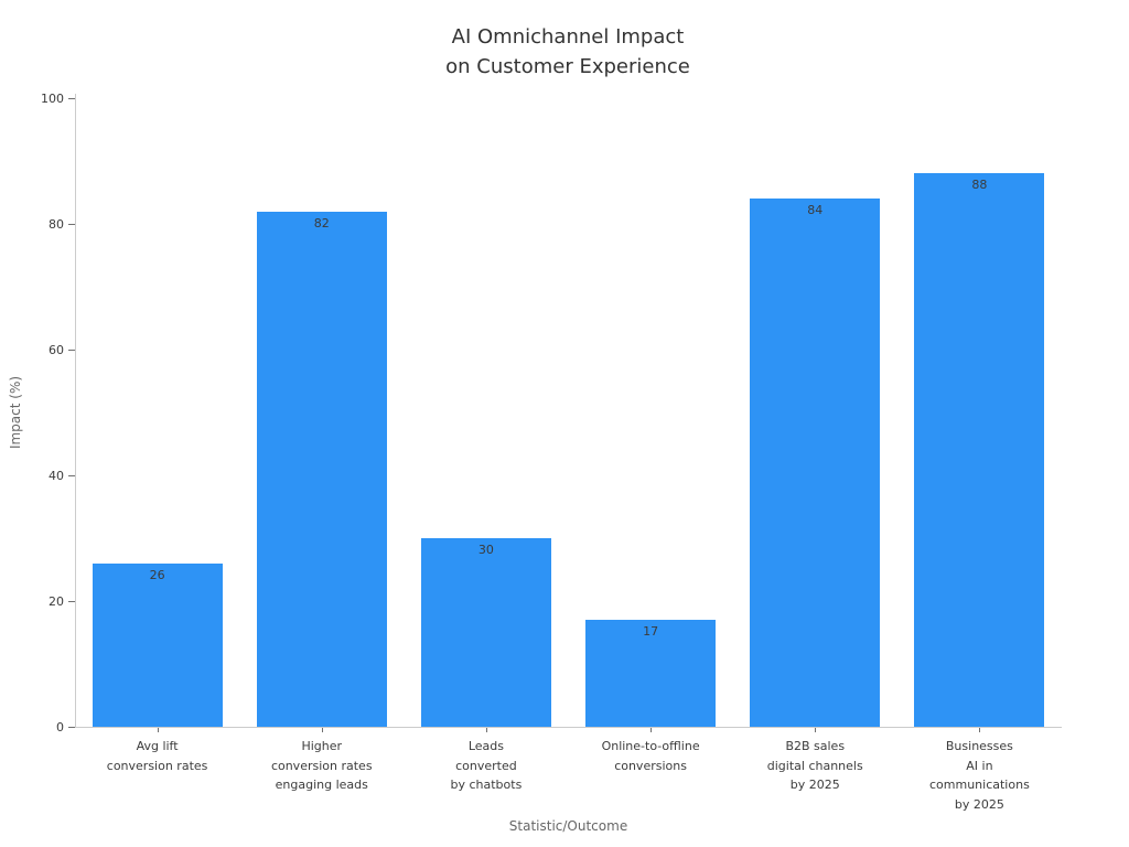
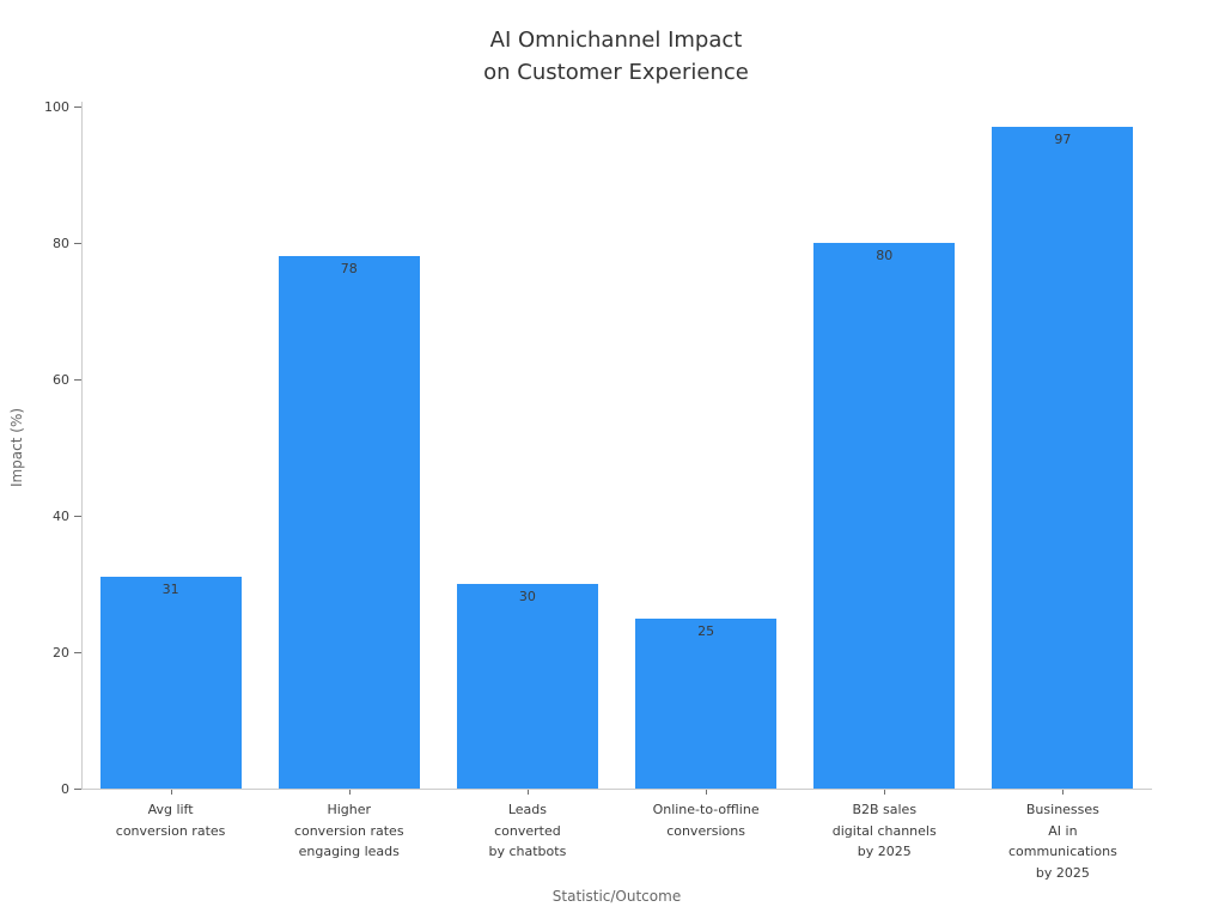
Avg lift conversion rates: 26 -> 31
Higher conversion rates engaging leads: 82 -> 78
Online-to-offline conversions: 17 -> 25
B2B sales digital channels by 2025: 84 -> 80
Businesses AI in communications by 2025: 88 -> 97
